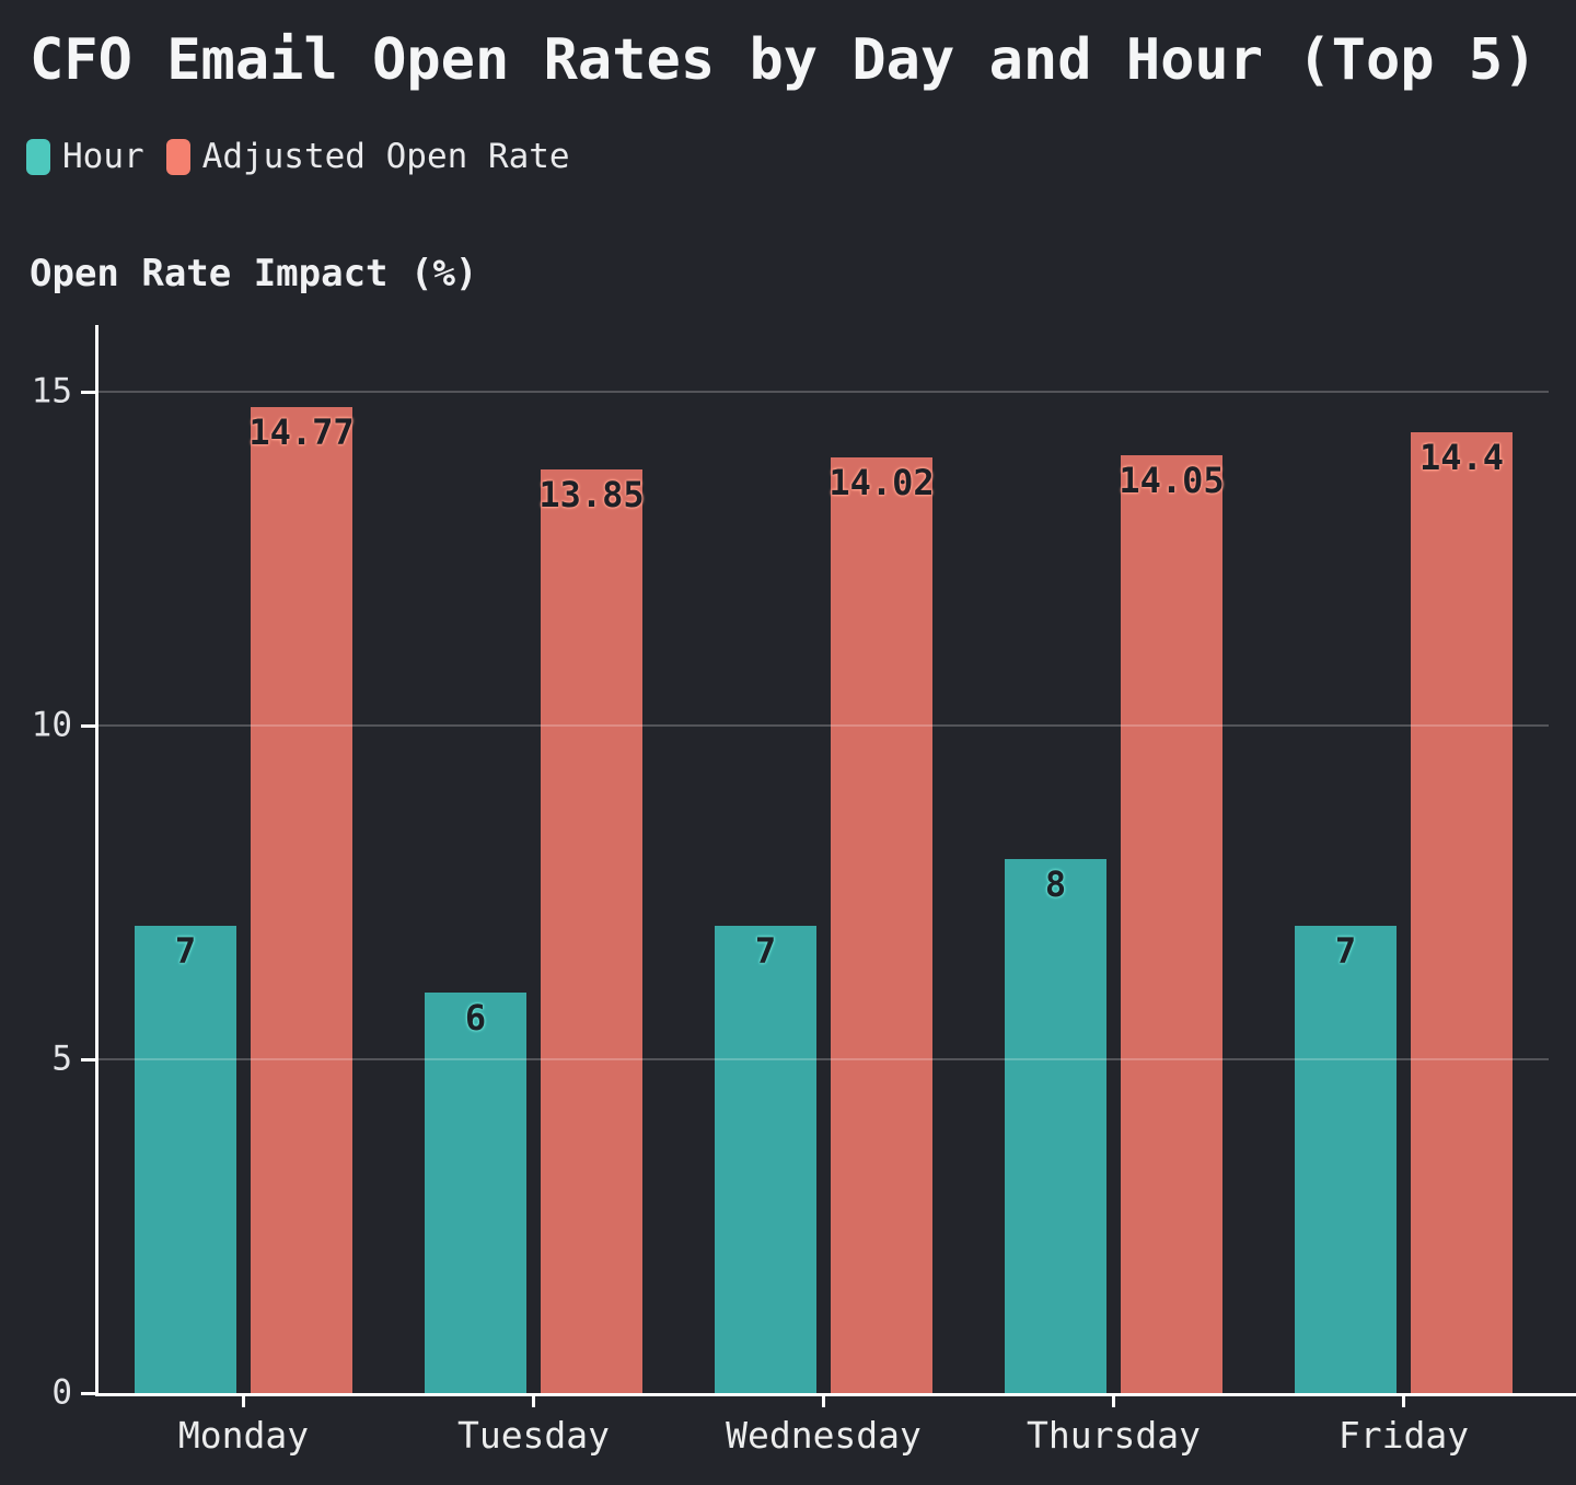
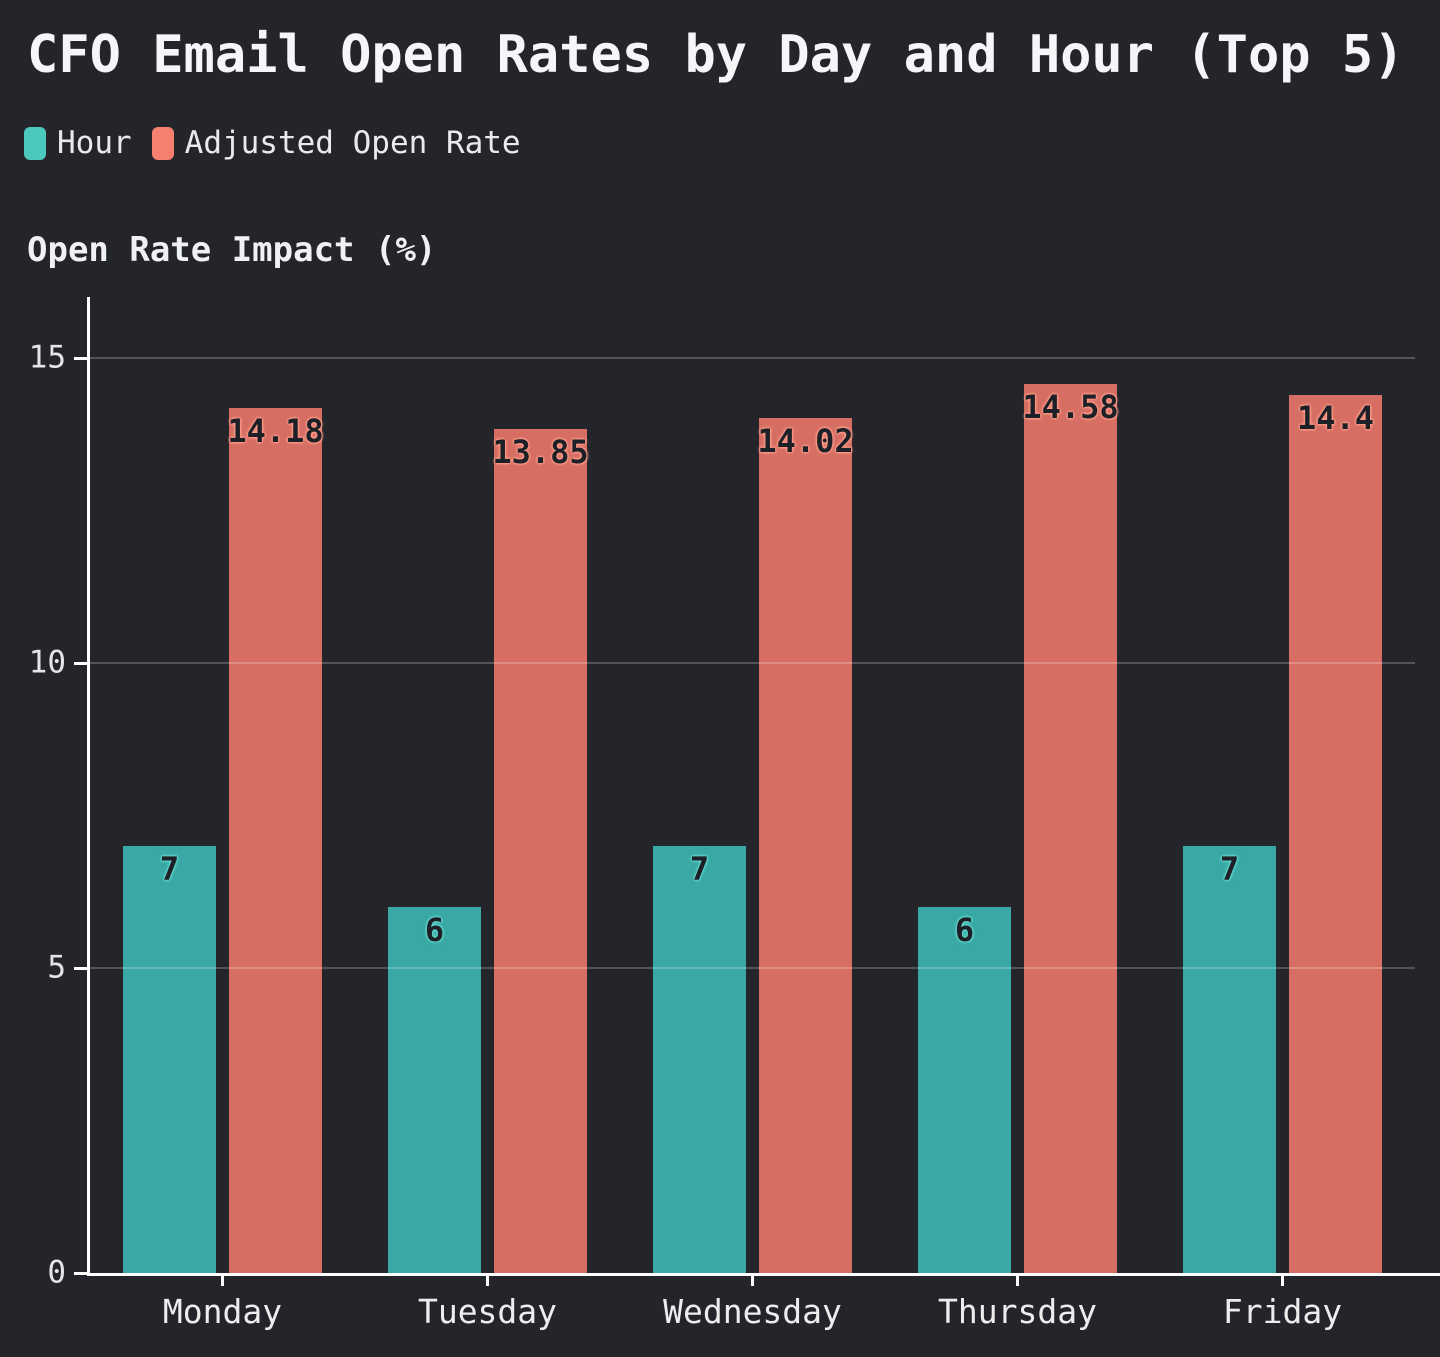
Adjusted Open Rate/Monday: 14.77 -> 14.18
Hour/Thursday: 8 -> 6
Adjusted Open Rate/Thursday: 14.05 -> 14.58
